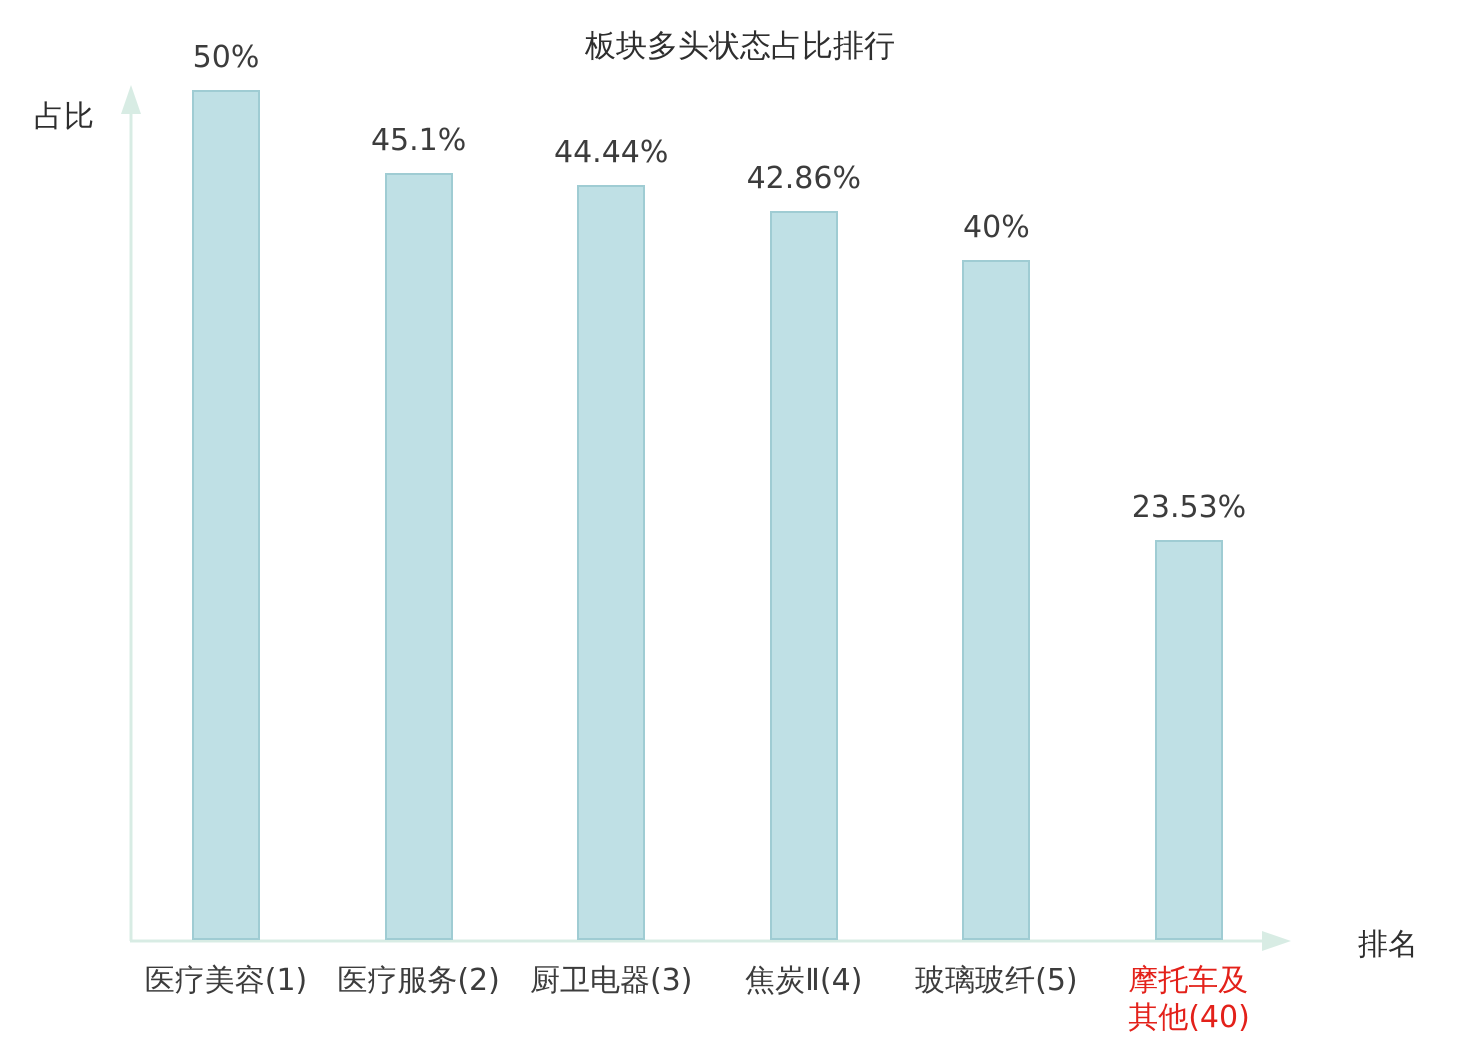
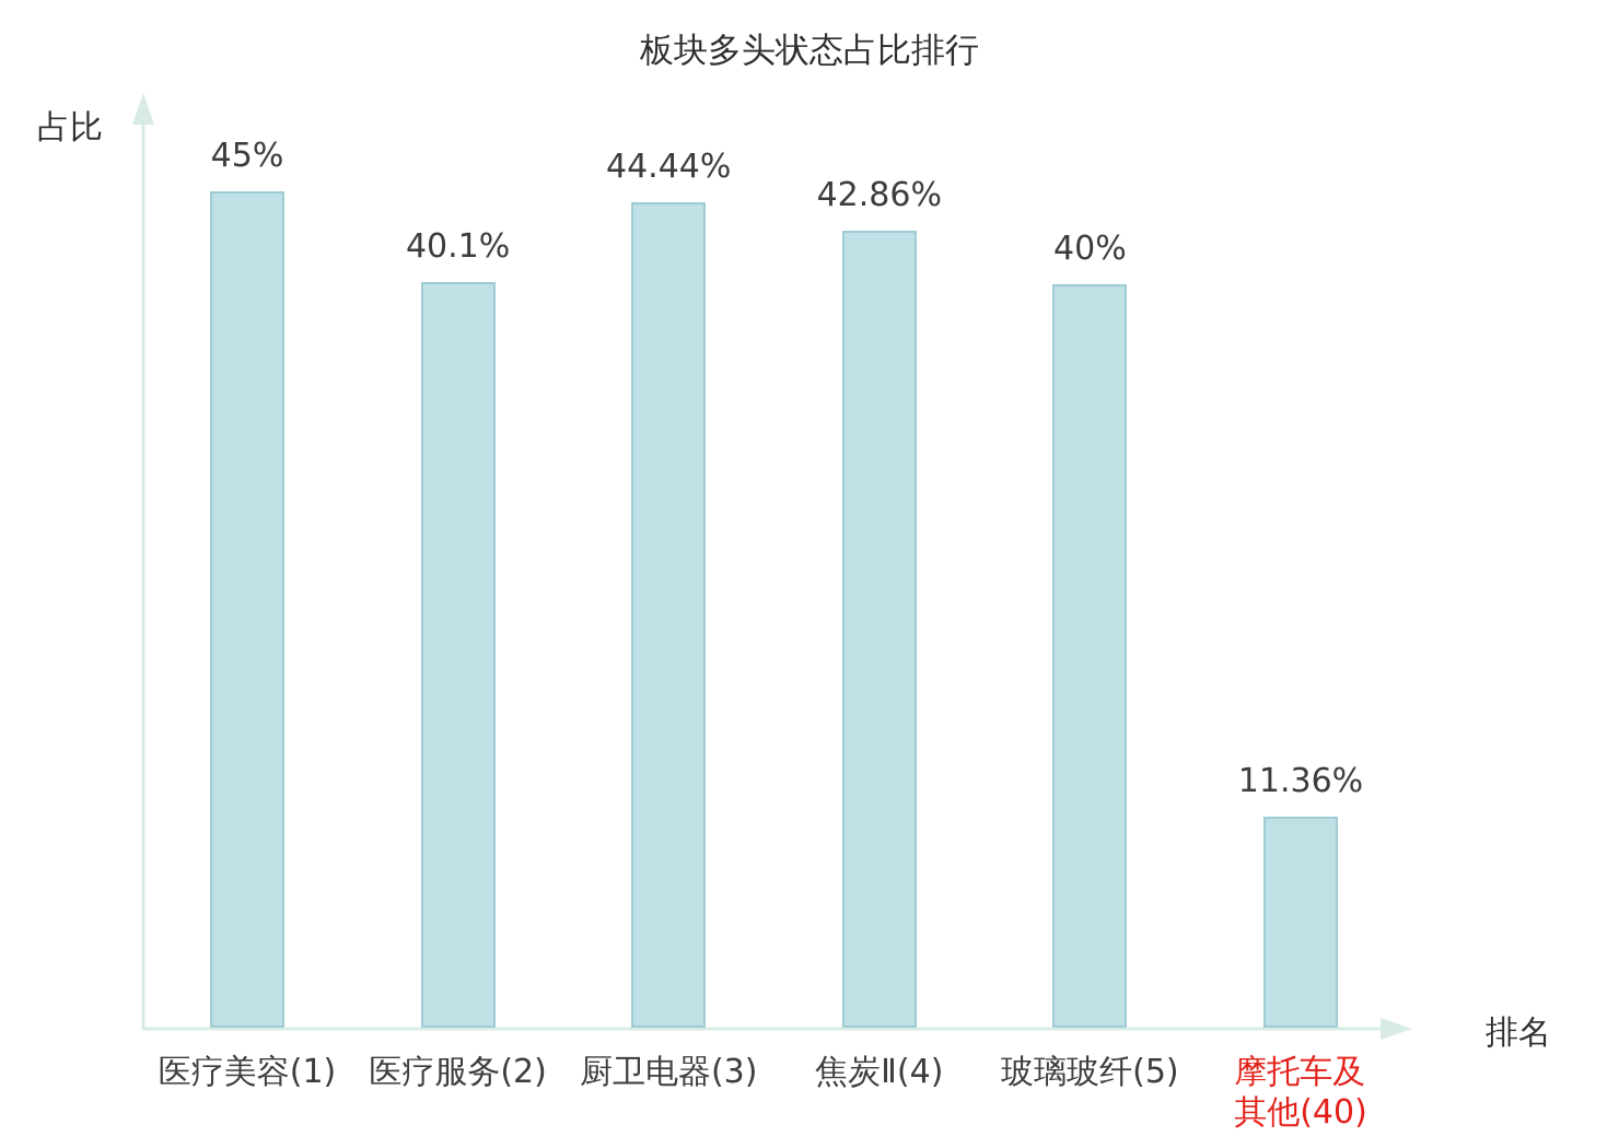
医疗美容(1): 50% -> 45%
医疗服务(2): 45.1% -> 40.1%
摩托车及 其他(40): 23.53% -> 11.36%
